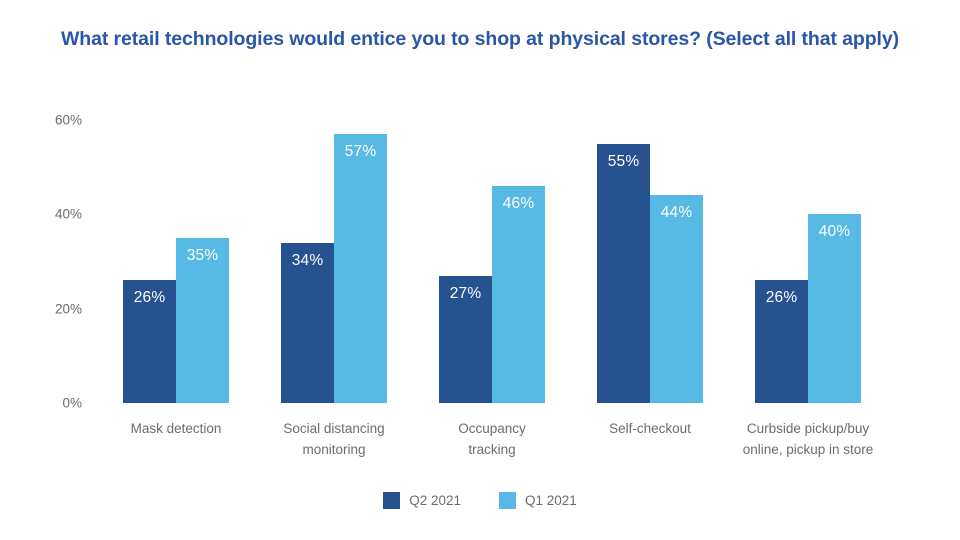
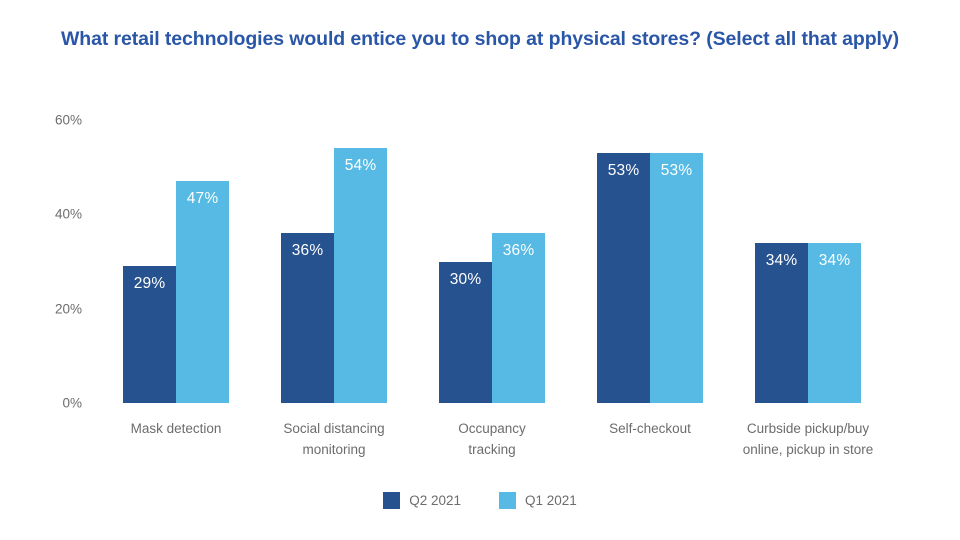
Q2 2021/Mask detection: 26% -> 29%
Q1 2021/Mask detection: 35% -> 47%
Q2 2021/Social distancing monitoring: 34% -> 36%
Q1 2021/Social distancing monitoring: 57% -> 54%
Q2 2021/Occupancy tracking: 27% -> 30%
Q1 2021/Occupancy tracking: 46% -> 36%
Q2 2021/Self-checkout: 55% -> 53%
Q1 2021/Self-checkout: 44% -> 53%
Q2 2021/Curbside pickup/buy online, pickup in store: 26% -> 34%
Q1 2021/Curbside pickup/buy online, pickup in store: 40% -> 34%
